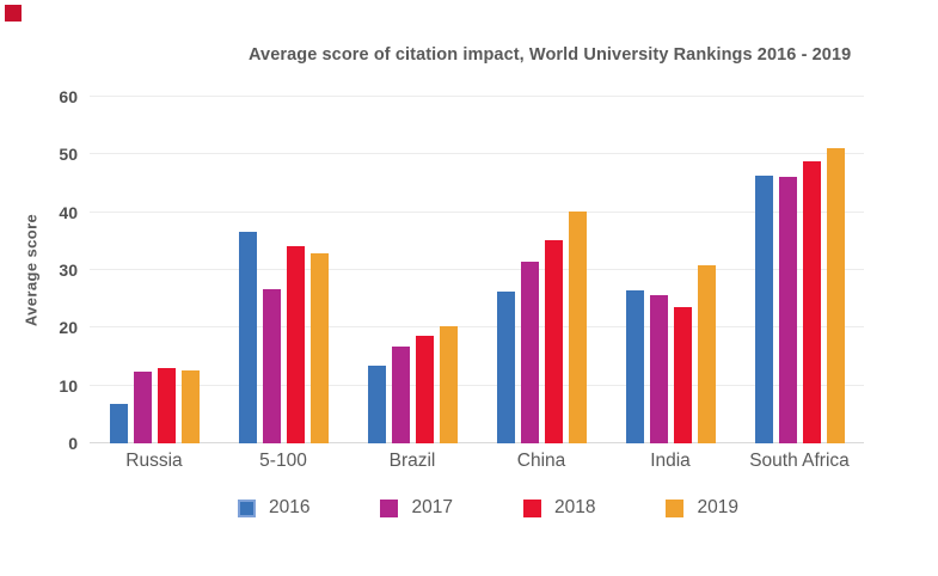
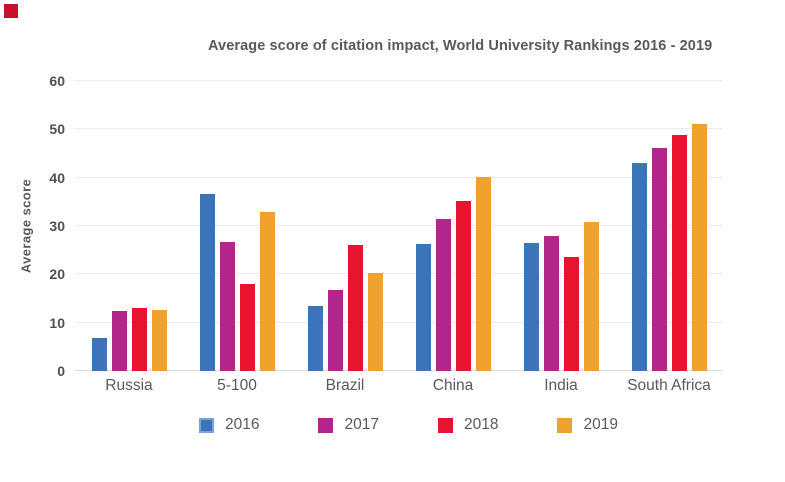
2018/5-100: 34 -> 18
2018/Brazil: 19 -> 26
2017/India: 26 -> 28
2016/South Africa: 46 -> 43
